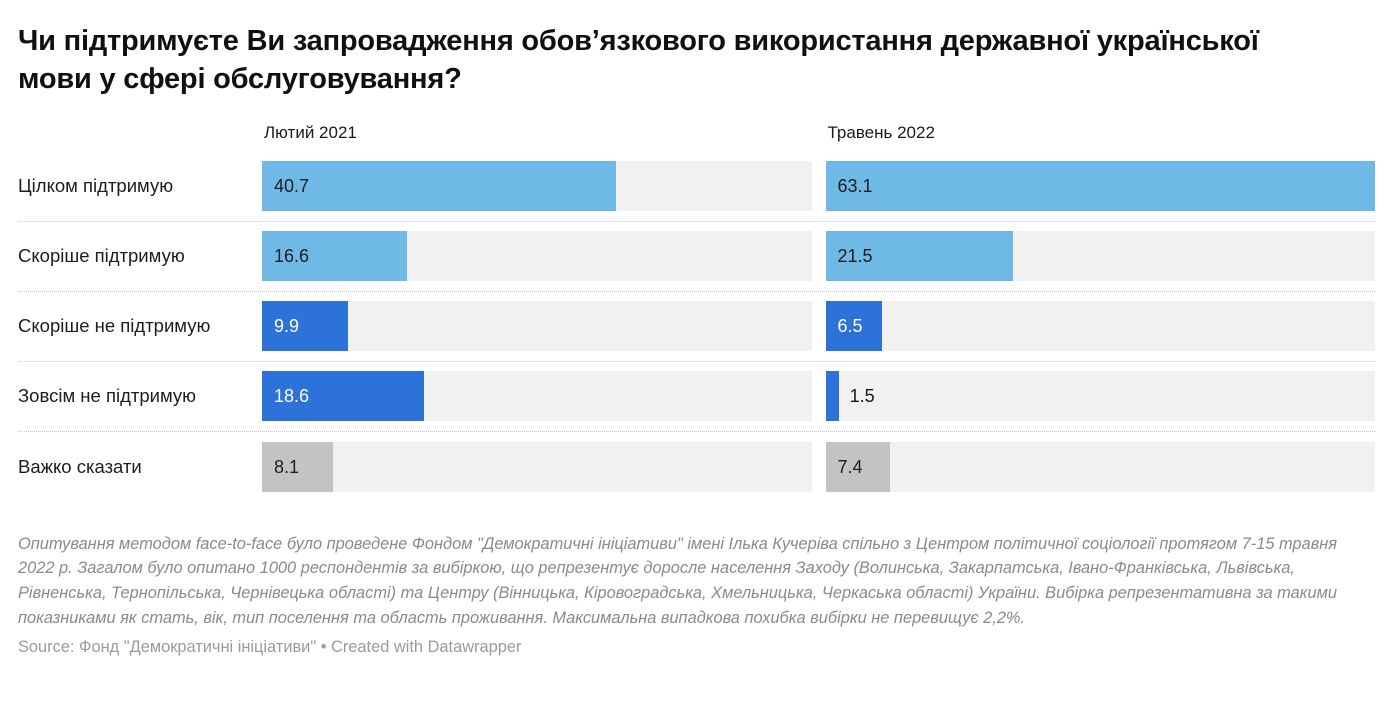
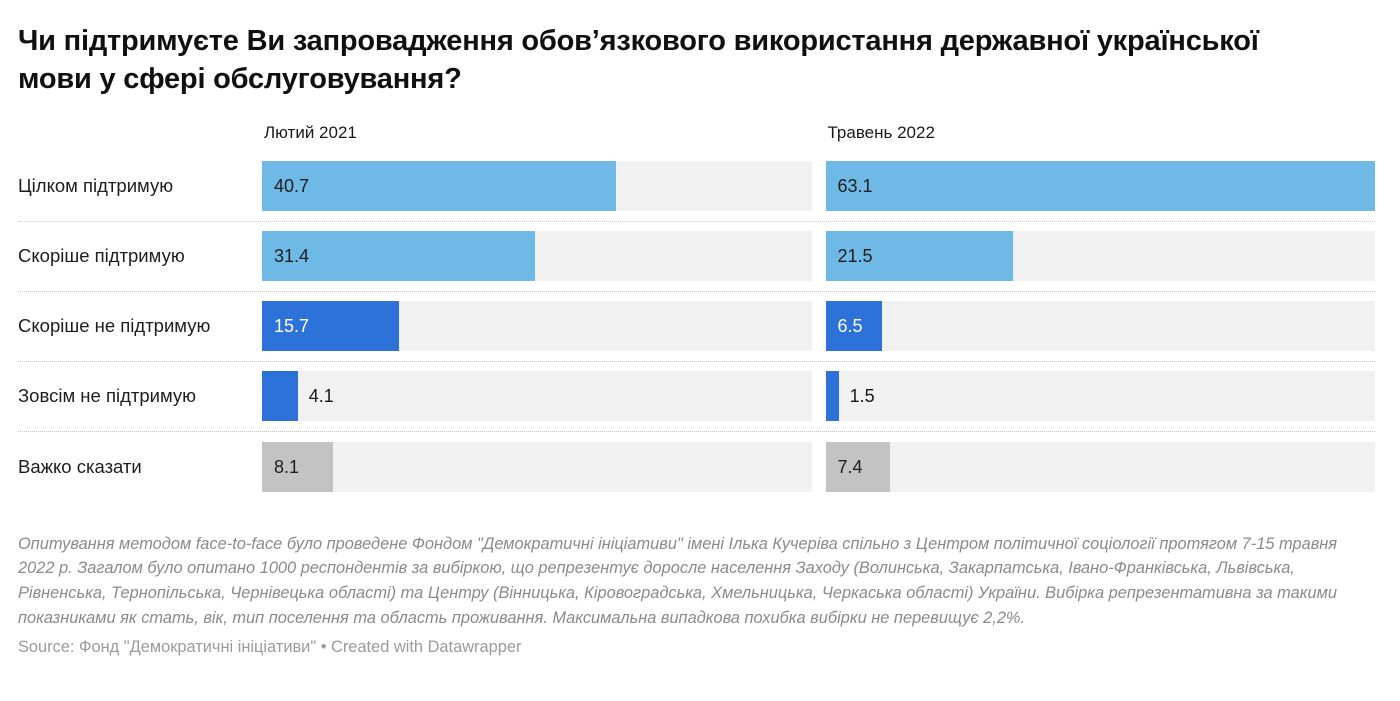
Лютий 2021/Скоріше підтримую: 16.6 -> 31.4
Лютий 2021/Скоріше не підтримую: 9.9 -> 15.7
Лютий 2021/Зовсім не підтримую: 18.6 -> 4.1
